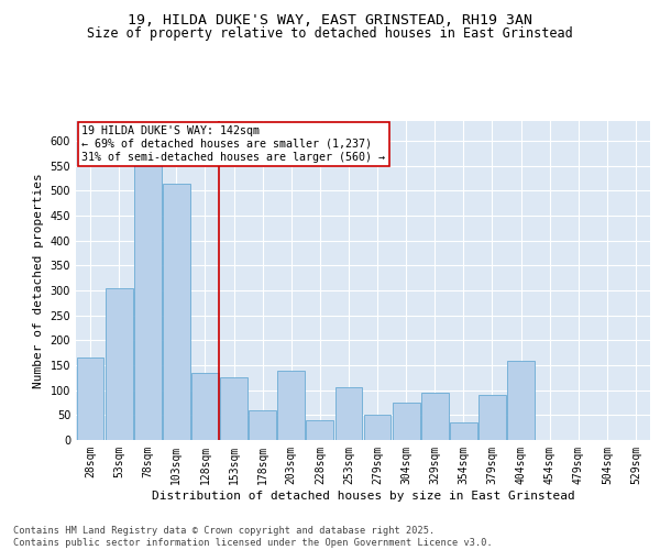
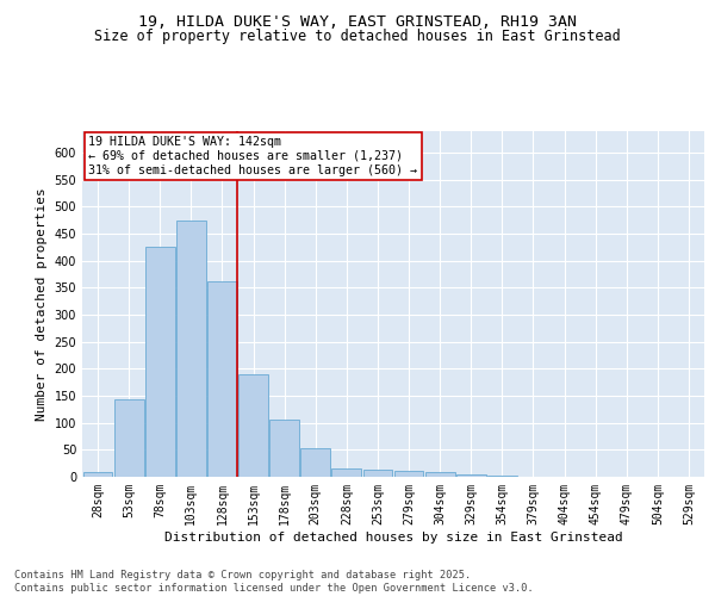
28sqm: 165 -> 8
53sqm: 305 -> 143
78sqm: 555 -> 425
103sqm: 515 -> 475
128sqm: 135 -> 362
153sqm: 125 -> 190
178sqm: 60 -> 105
203sqm: 140 -> 53
228sqm: 40 -> 16
253sqm: 105 -> 14
279sqm: 50 -> 11
304sqm: 75 -> 8
329sqm: 95 -> 4
354sqm: 35 -> 3
379sqm: 90 -> 1
404sqm: 160 -> 1
